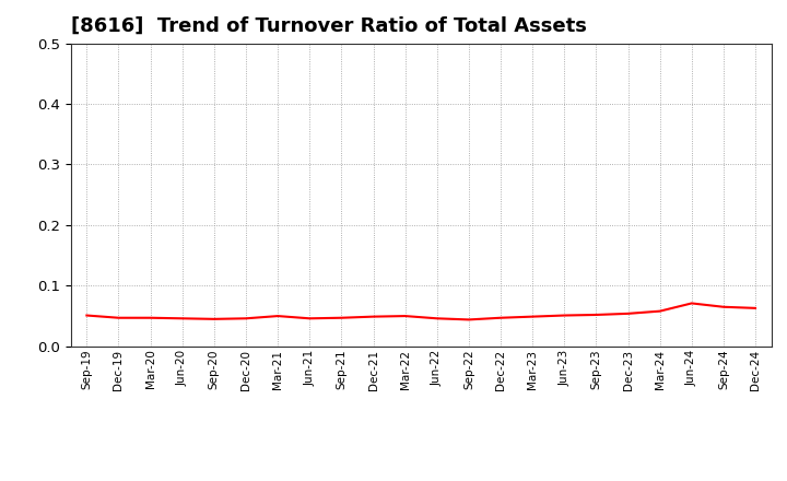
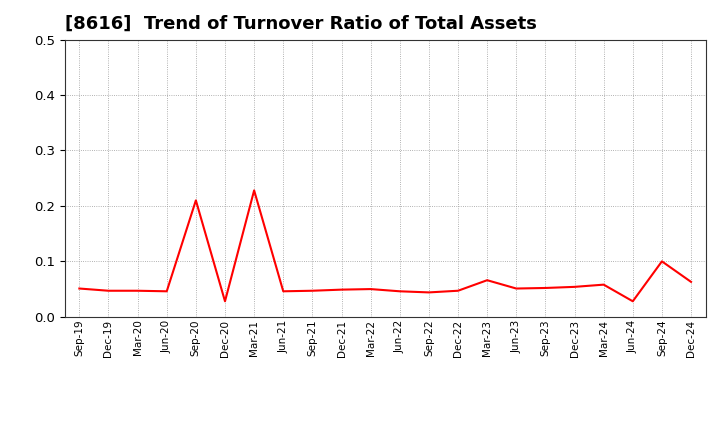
Sep-20: 0.045 -> 0.210
Dec-20: 0.046 -> 0.028
Mar-21: 0.050 -> 0.228
Mar-23: 0.049 -> 0.066
Jun-24: 0.071 -> 0.028
Sep-24: 0.065 -> 0.100
